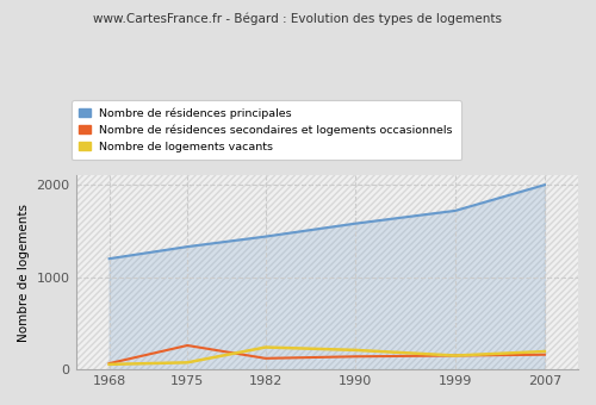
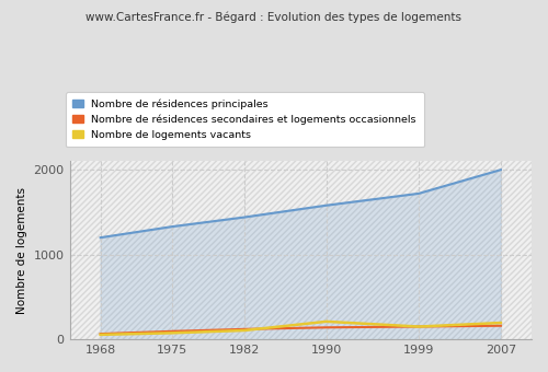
Nombre de résidences secondaires et logements occasionnels/1975: 260 -> 100
Nombre de logements vacants/1982: 240 -> 100
